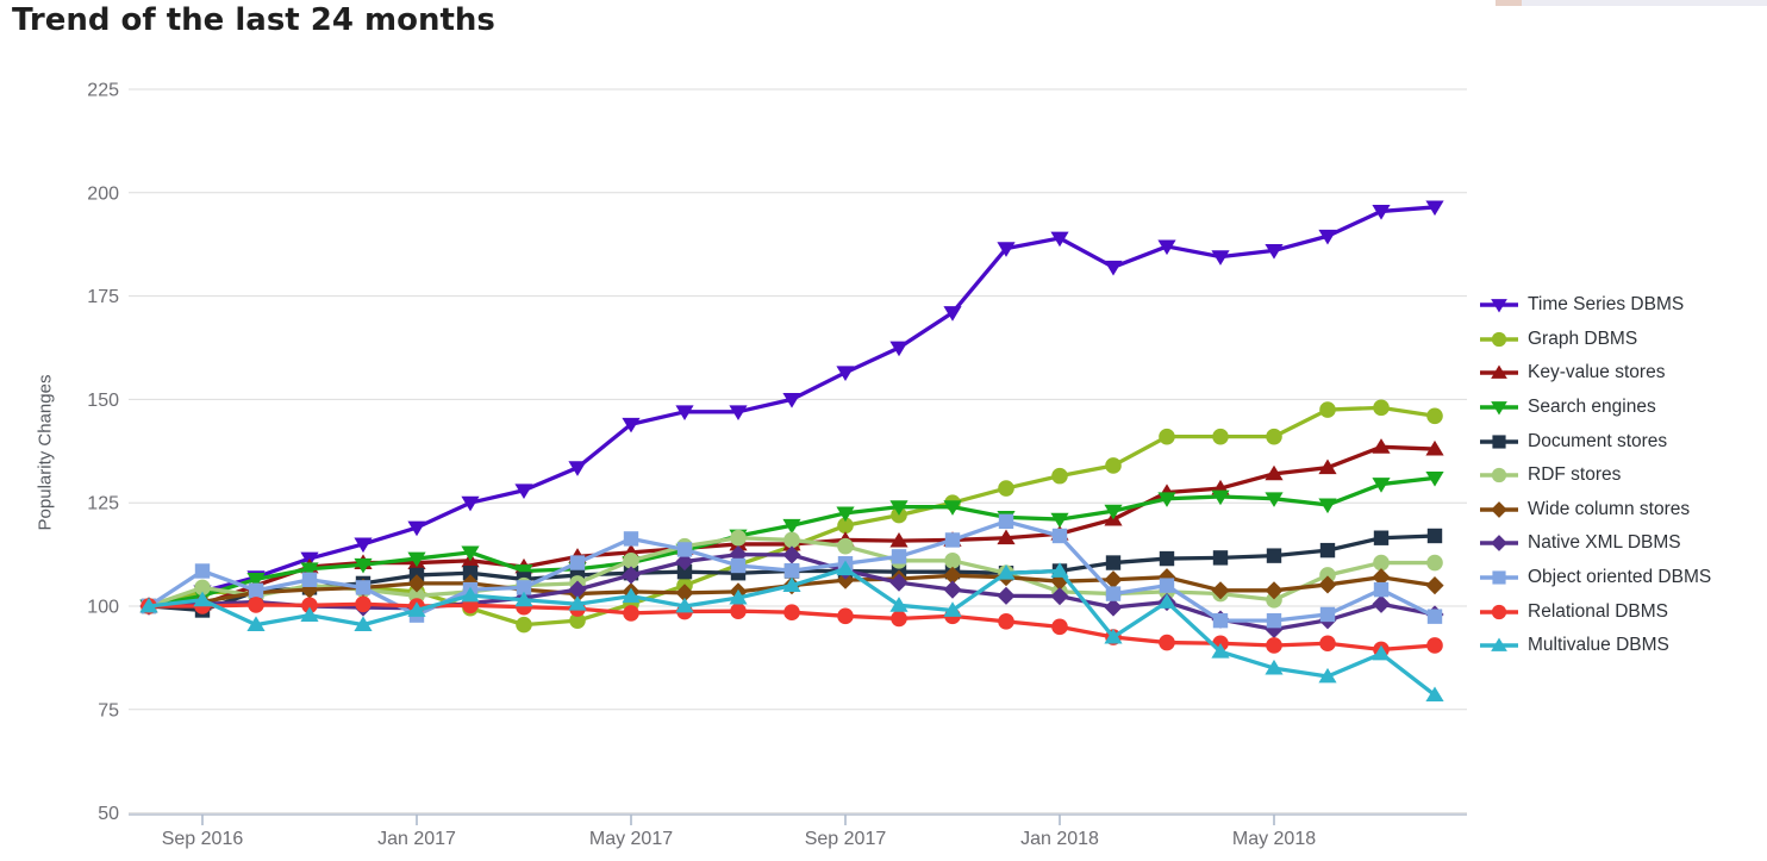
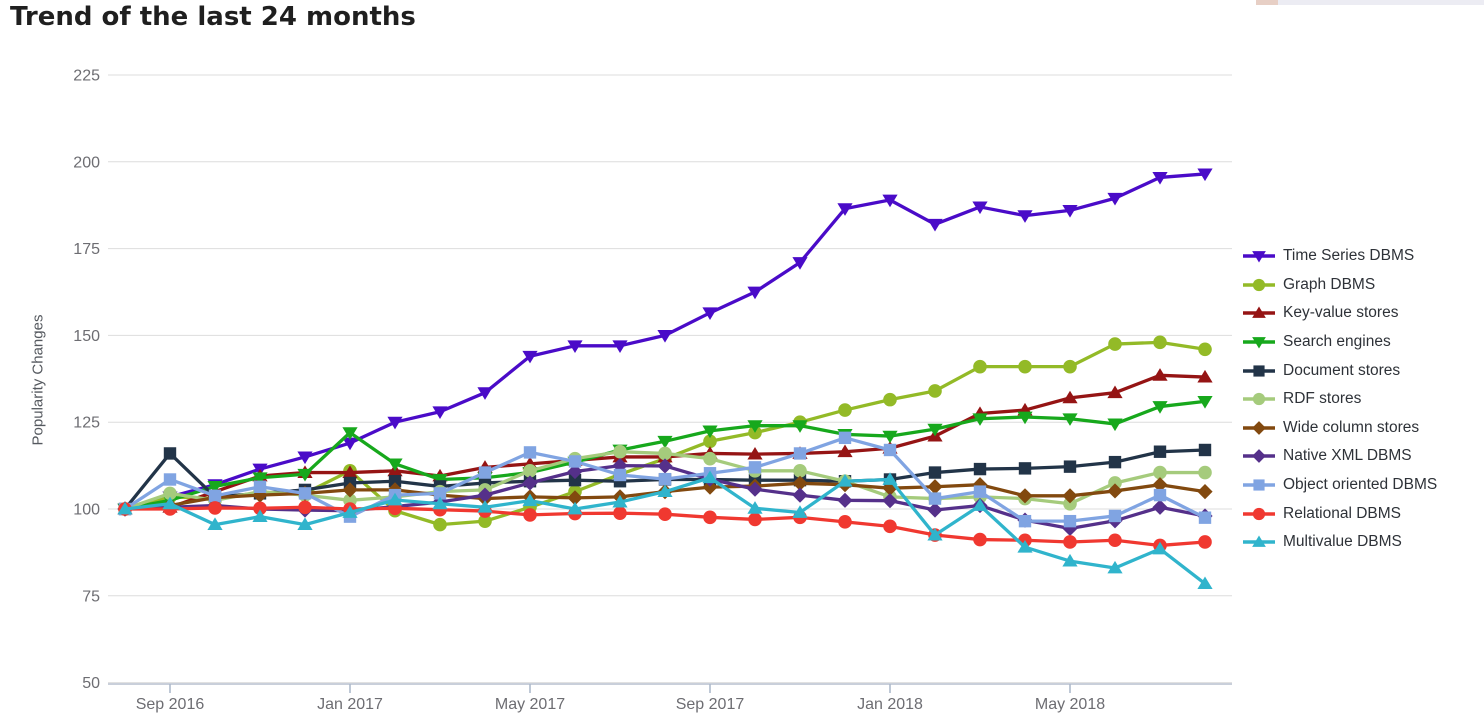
Document stores/Sep 2016: 99 -> 116
Graph DBMS/Jan 2017: 104 -> 111
Search engines/Jan 2017: 112 -> 122
